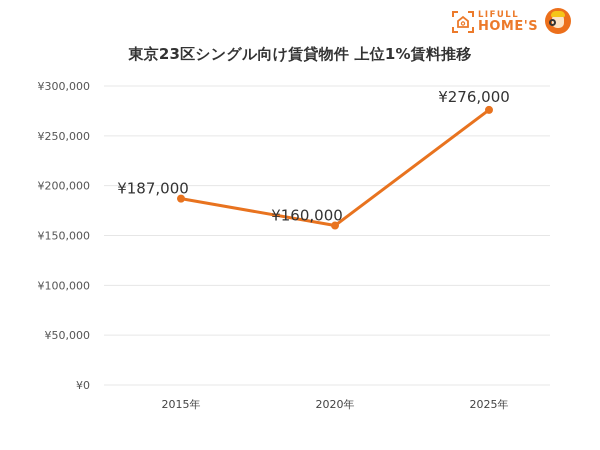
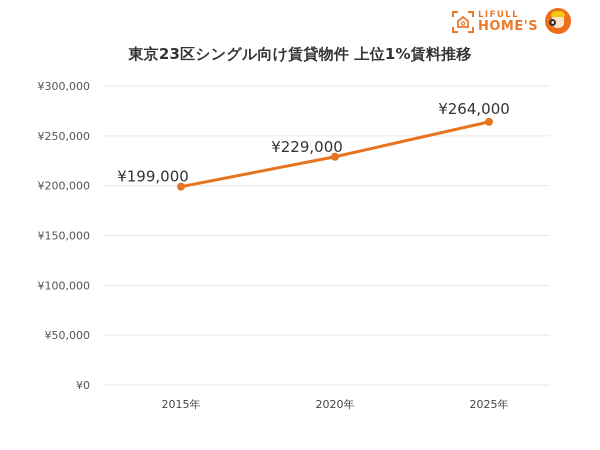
2015年: ¥187,000 -> ¥199,000
2020年: ¥160,000 -> ¥229,000
2025年: ¥276,000 -> ¥264,000
